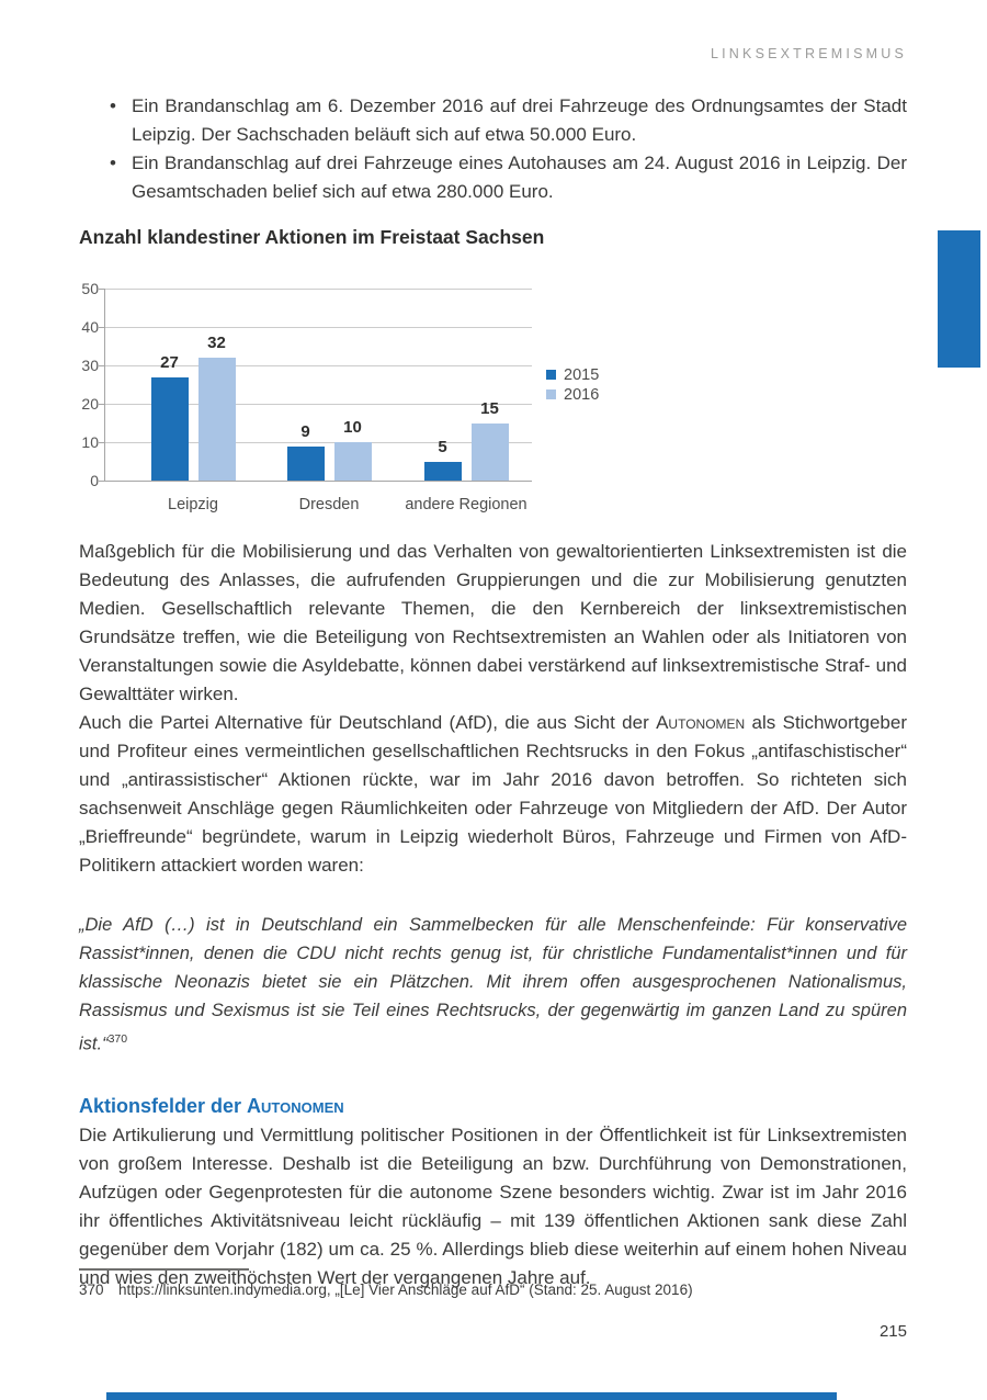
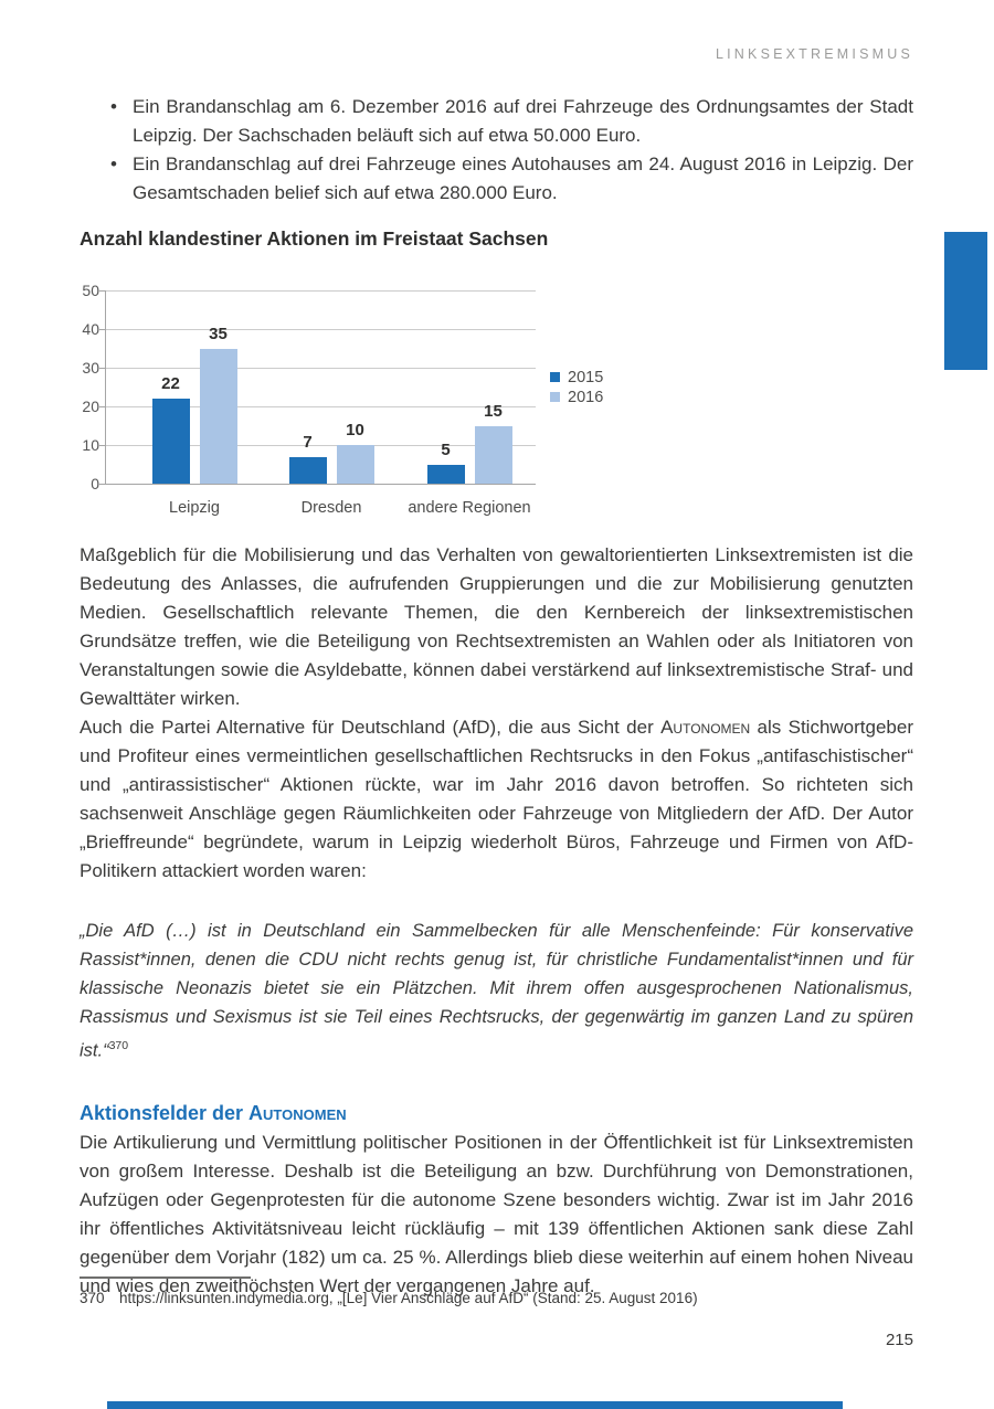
2015/Leipzig: 27 -> 22
2016/Leipzig: 32 -> 35
2015/Dresden: 9 -> 7
